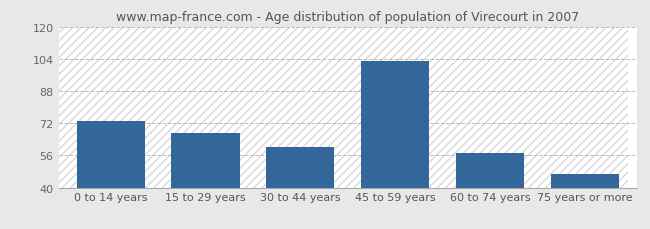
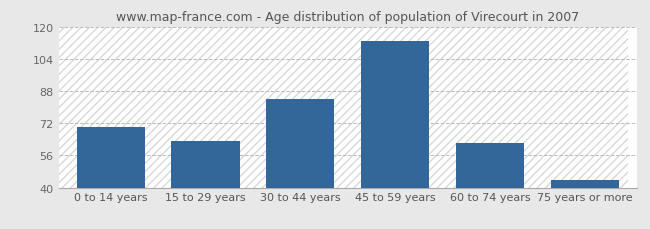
0 to 14 years: 73 -> 70
15 to 29 years: 67 -> 63
30 to 44 years: 60 -> 84
45 to 59 years: 103 -> 113
60 to 74 years: 57 -> 62
75 years or more: 47 -> 44
